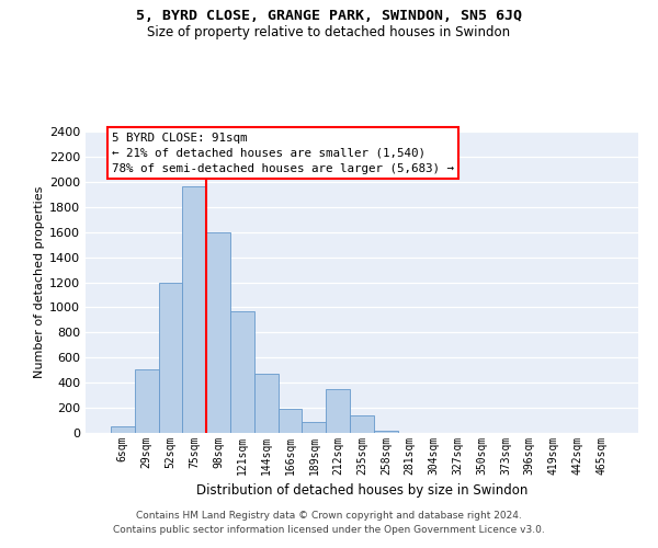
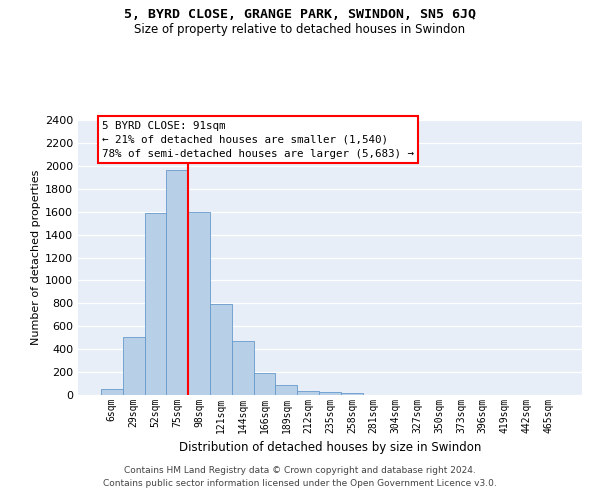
52sqm: 1200 -> 1590
121sqm: 970 -> 800
212sqm: 350 -> 40
235sqm: 140 -> 20
